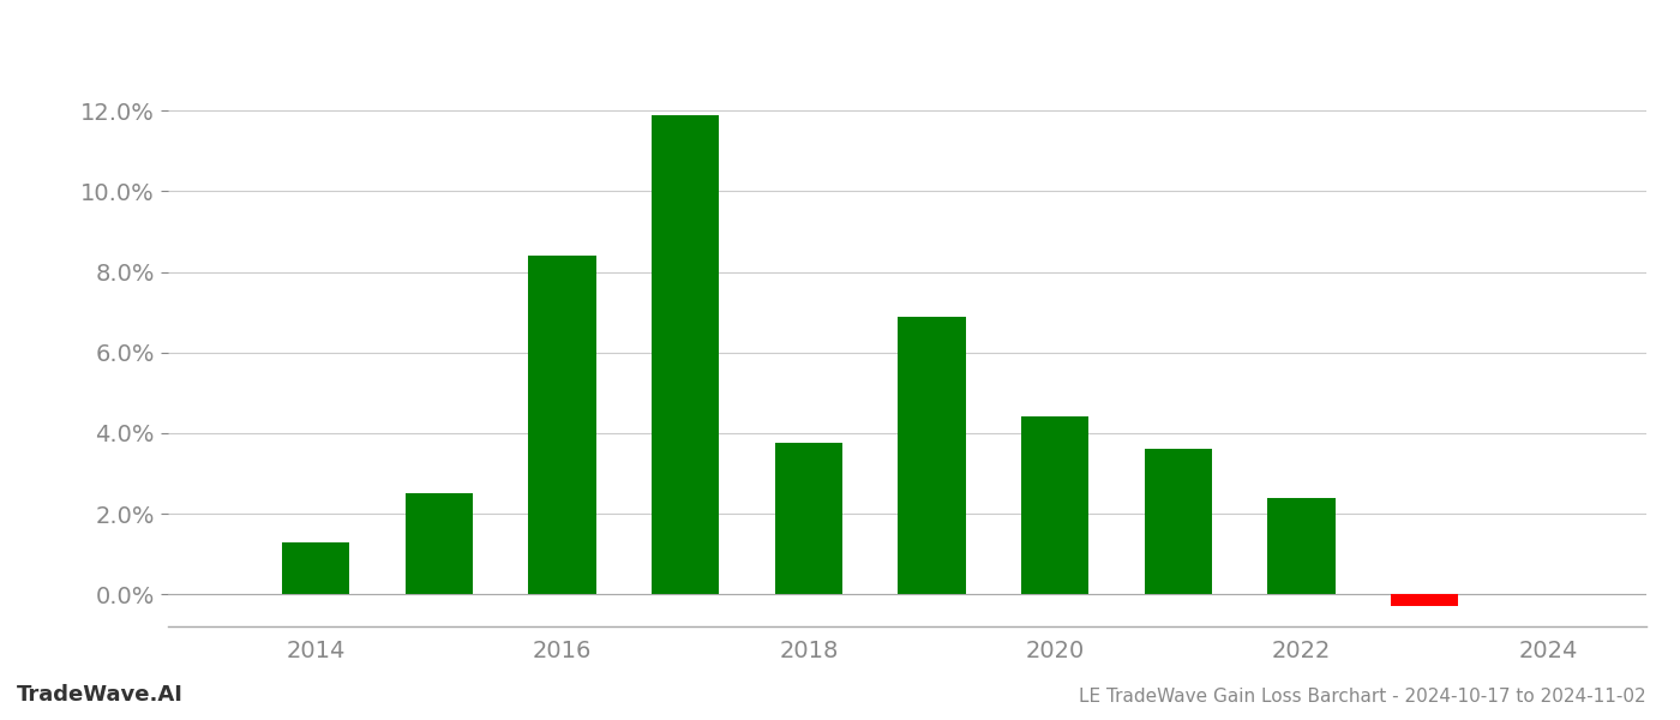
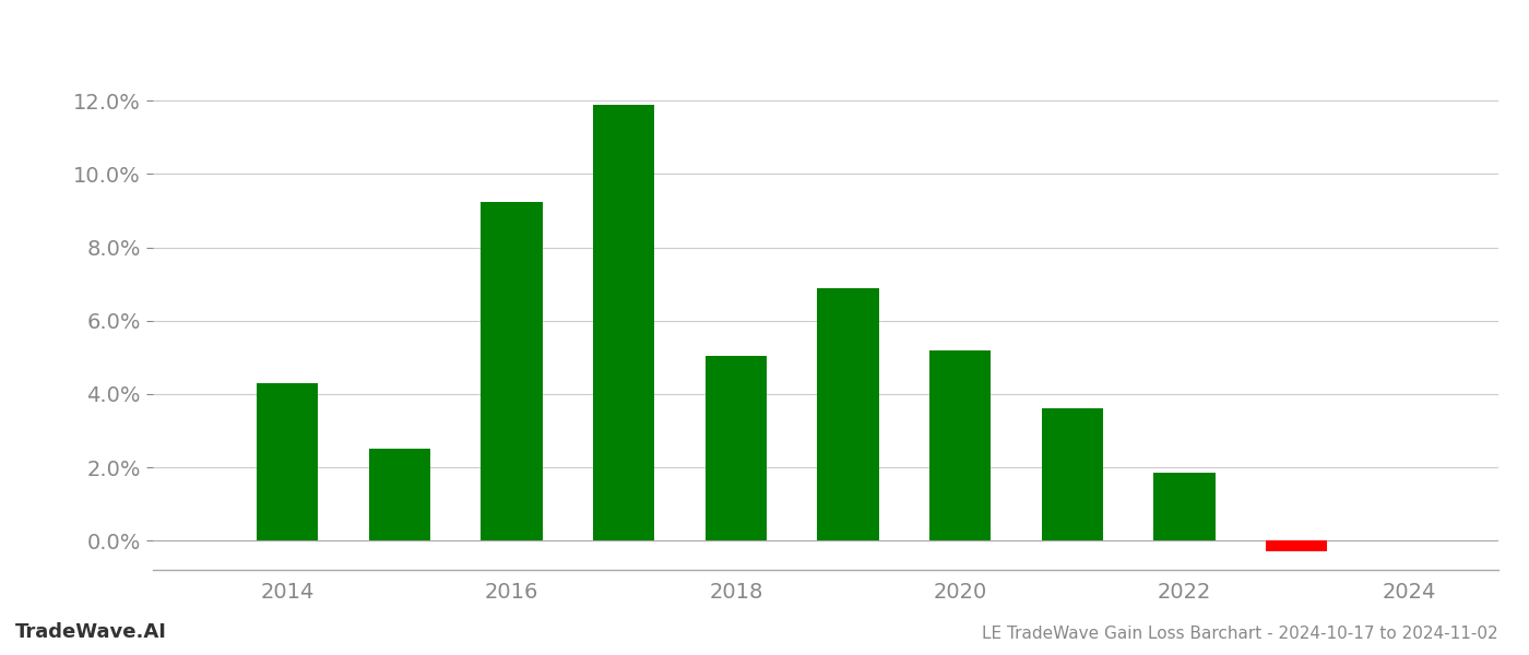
2014: 1.30% -> 4.30%
2016: 8.40% -> 9.25%
2018: 3.75% -> 5.05%
2020: 4.40% -> 5.20%
2022: 2.40% -> 1.85%
